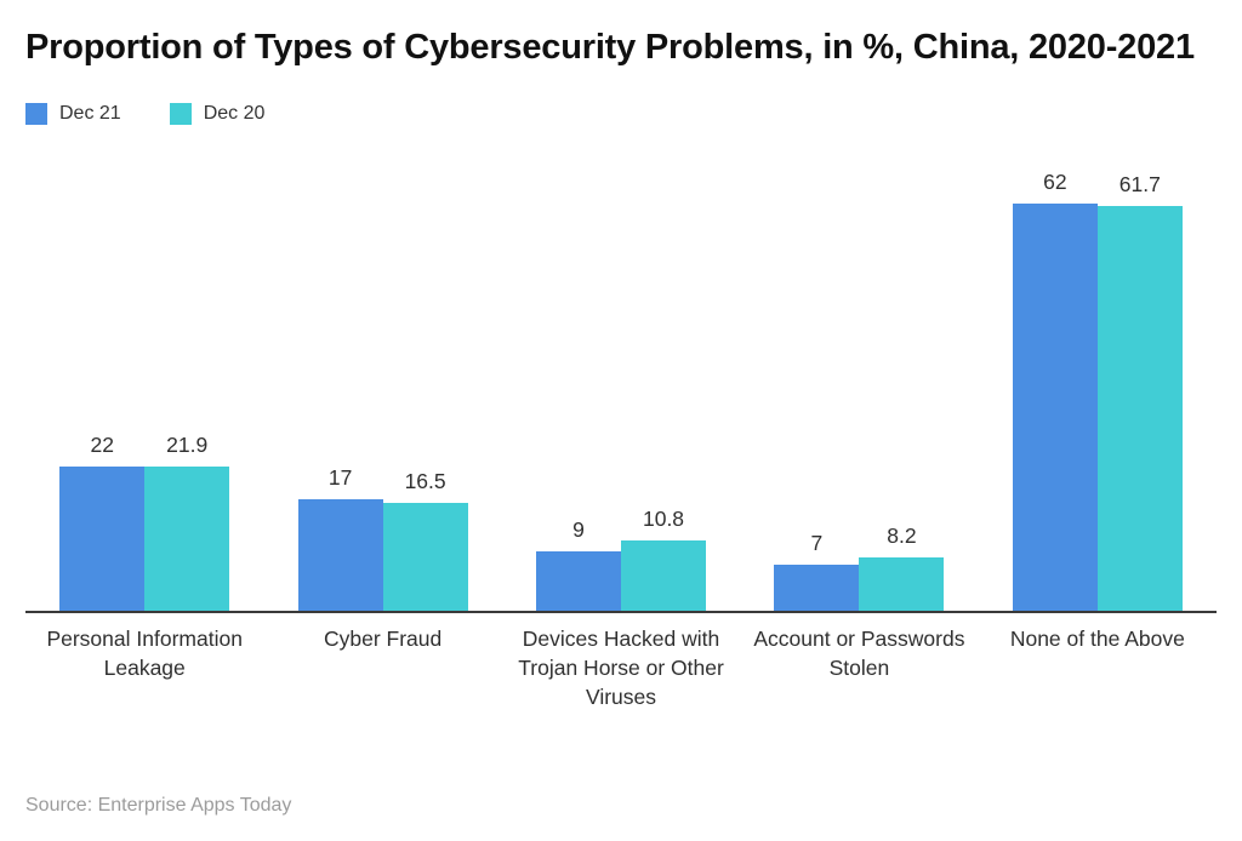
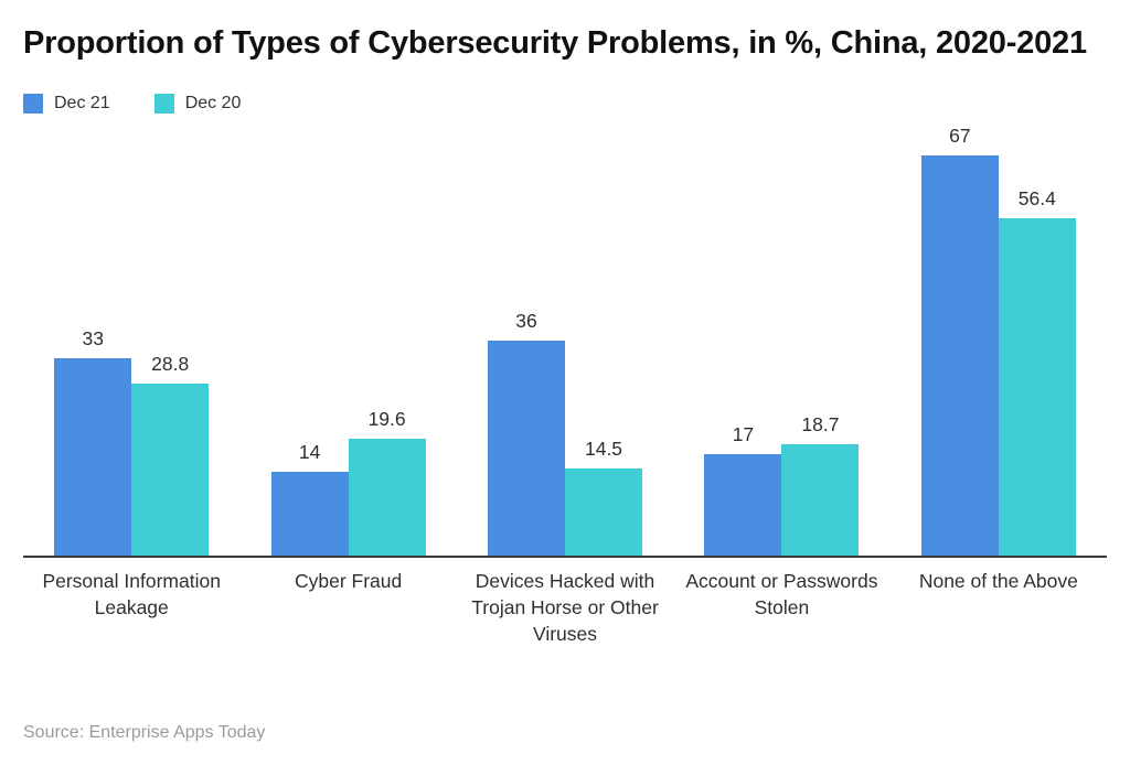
Dec 21/Personal Information Leakage: 22 -> 33
Dec 20/Personal Information Leakage: 21.9 -> 28.8
Dec 21/Cyber Fraud: 17 -> 14
Dec 20/Cyber Fraud: 16.5 -> 19.6
Dec 21/Devices Hacked with Trojan Horse or Other Viruses: 9 -> 36
Dec 20/Devices Hacked with Trojan Horse or Other Viruses: 10.8 -> 14.5
Dec 21/Account or Passwords Stolen: 7 -> 17
Dec 20/Account or Passwords Stolen: 8.2 -> 18.7
Dec 21/None of the Above: 62 -> 67
Dec 20/None of the Above: 61.7 -> 56.4
